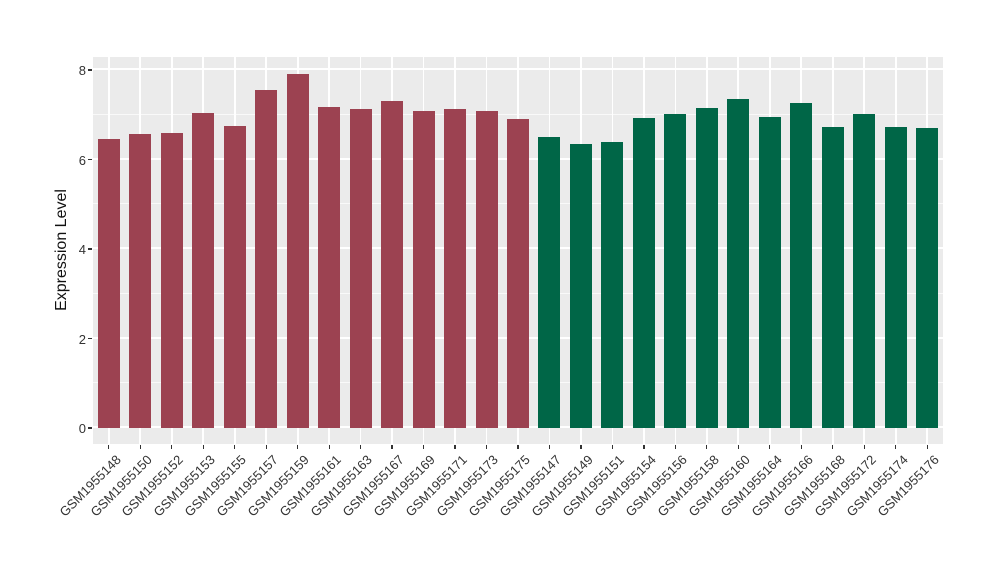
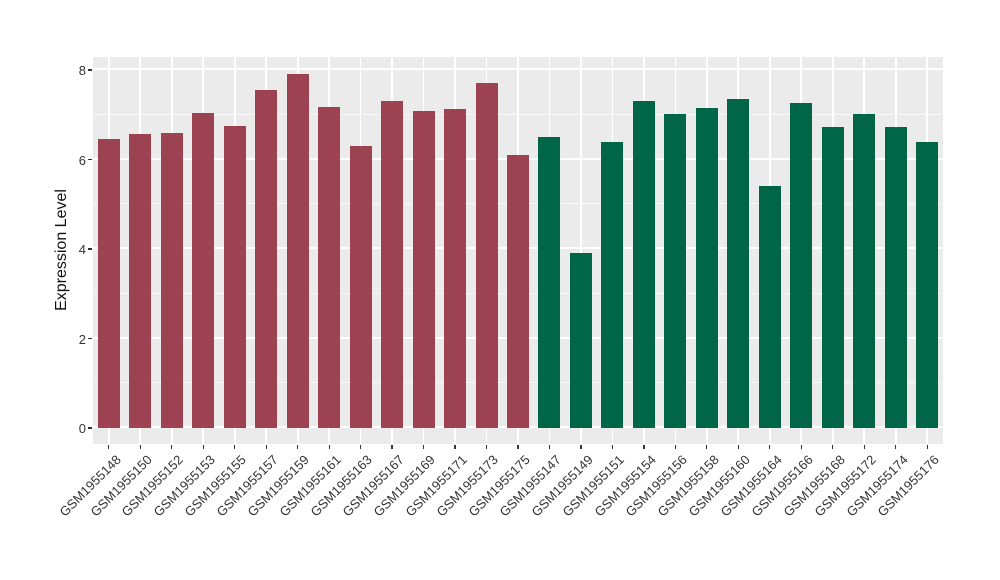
GSM1955163: 7.1 -> 6.3
GSM1955173: 7.1 -> 7.7
GSM1955175: 6.9 -> 6.1
GSM1955149: 6.3 -> 3.9
GSM1955154: 6.9 -> 7.3
GSM1955164: 7.0 -> 5.4
GSM1955176: 6.7 -> 6.4
